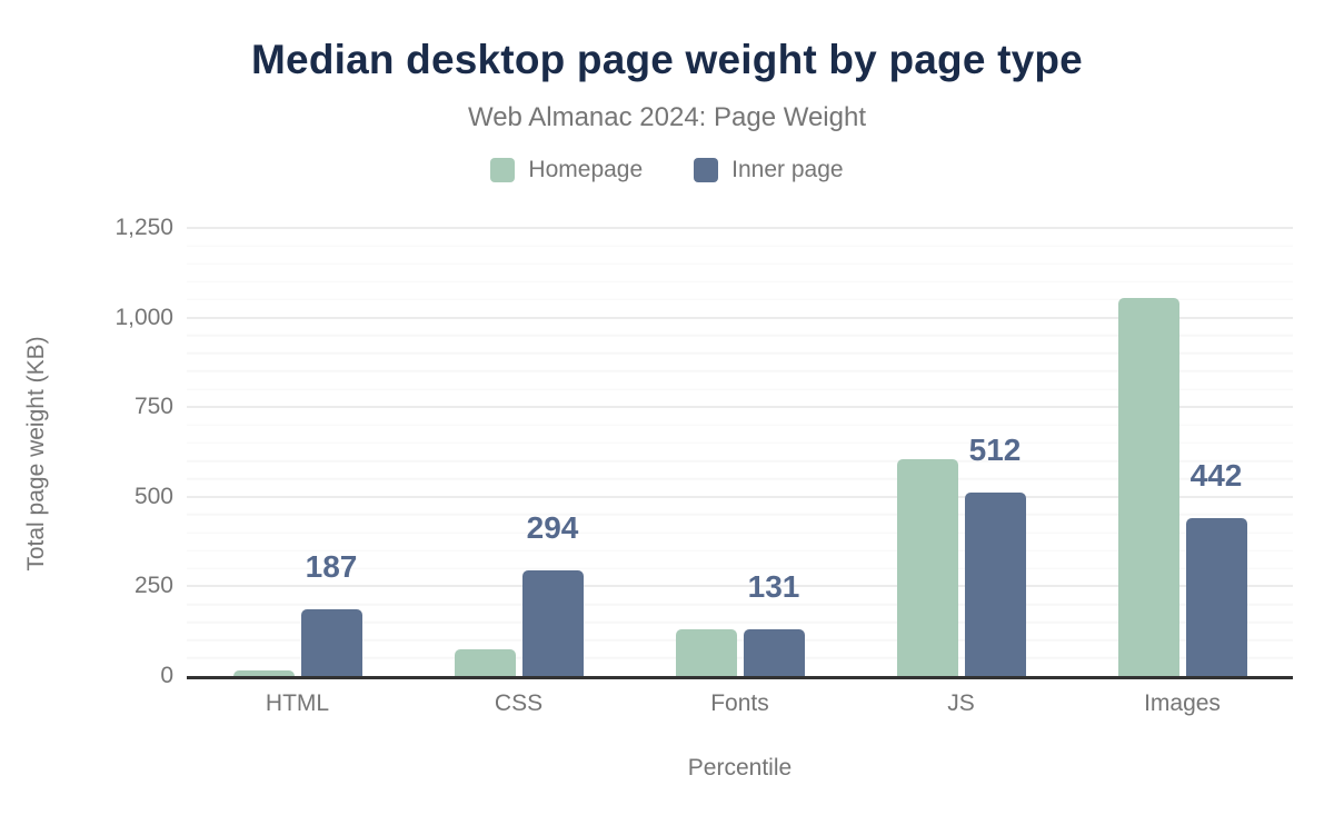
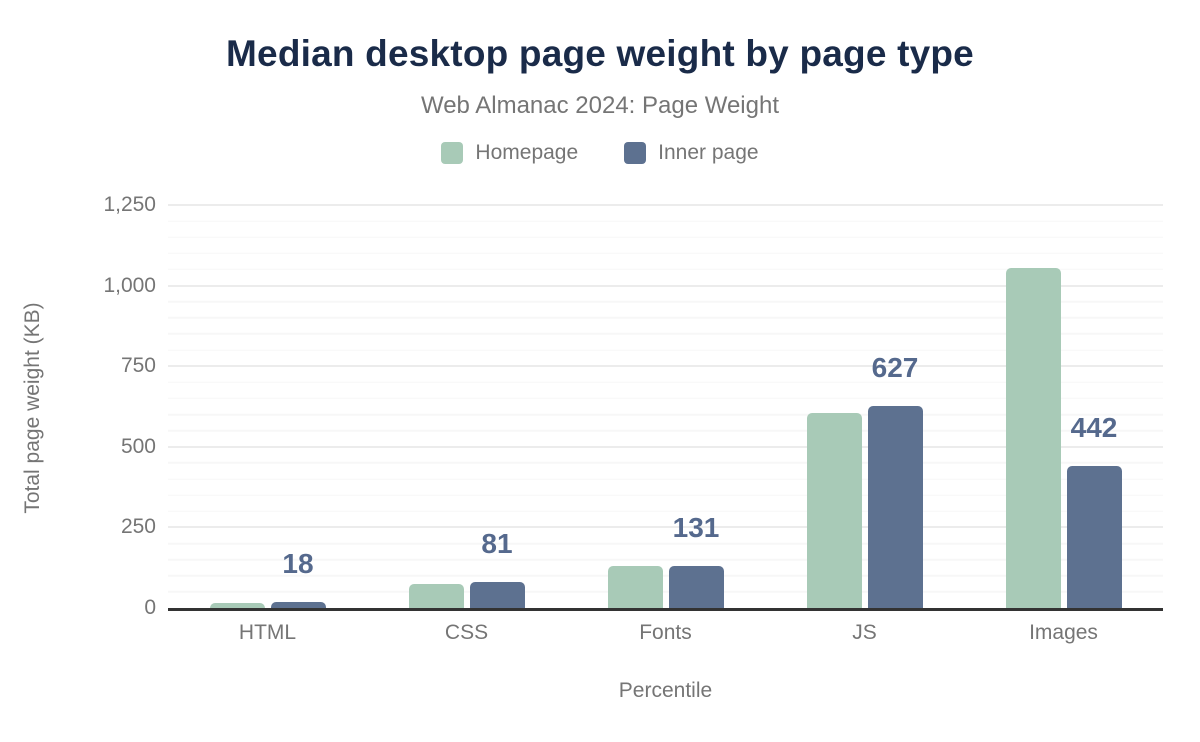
Inner page/HTML: 187 -> 18
Inner page/CSS: 294 -> 81
Inner page/JS: 512 -> 627
